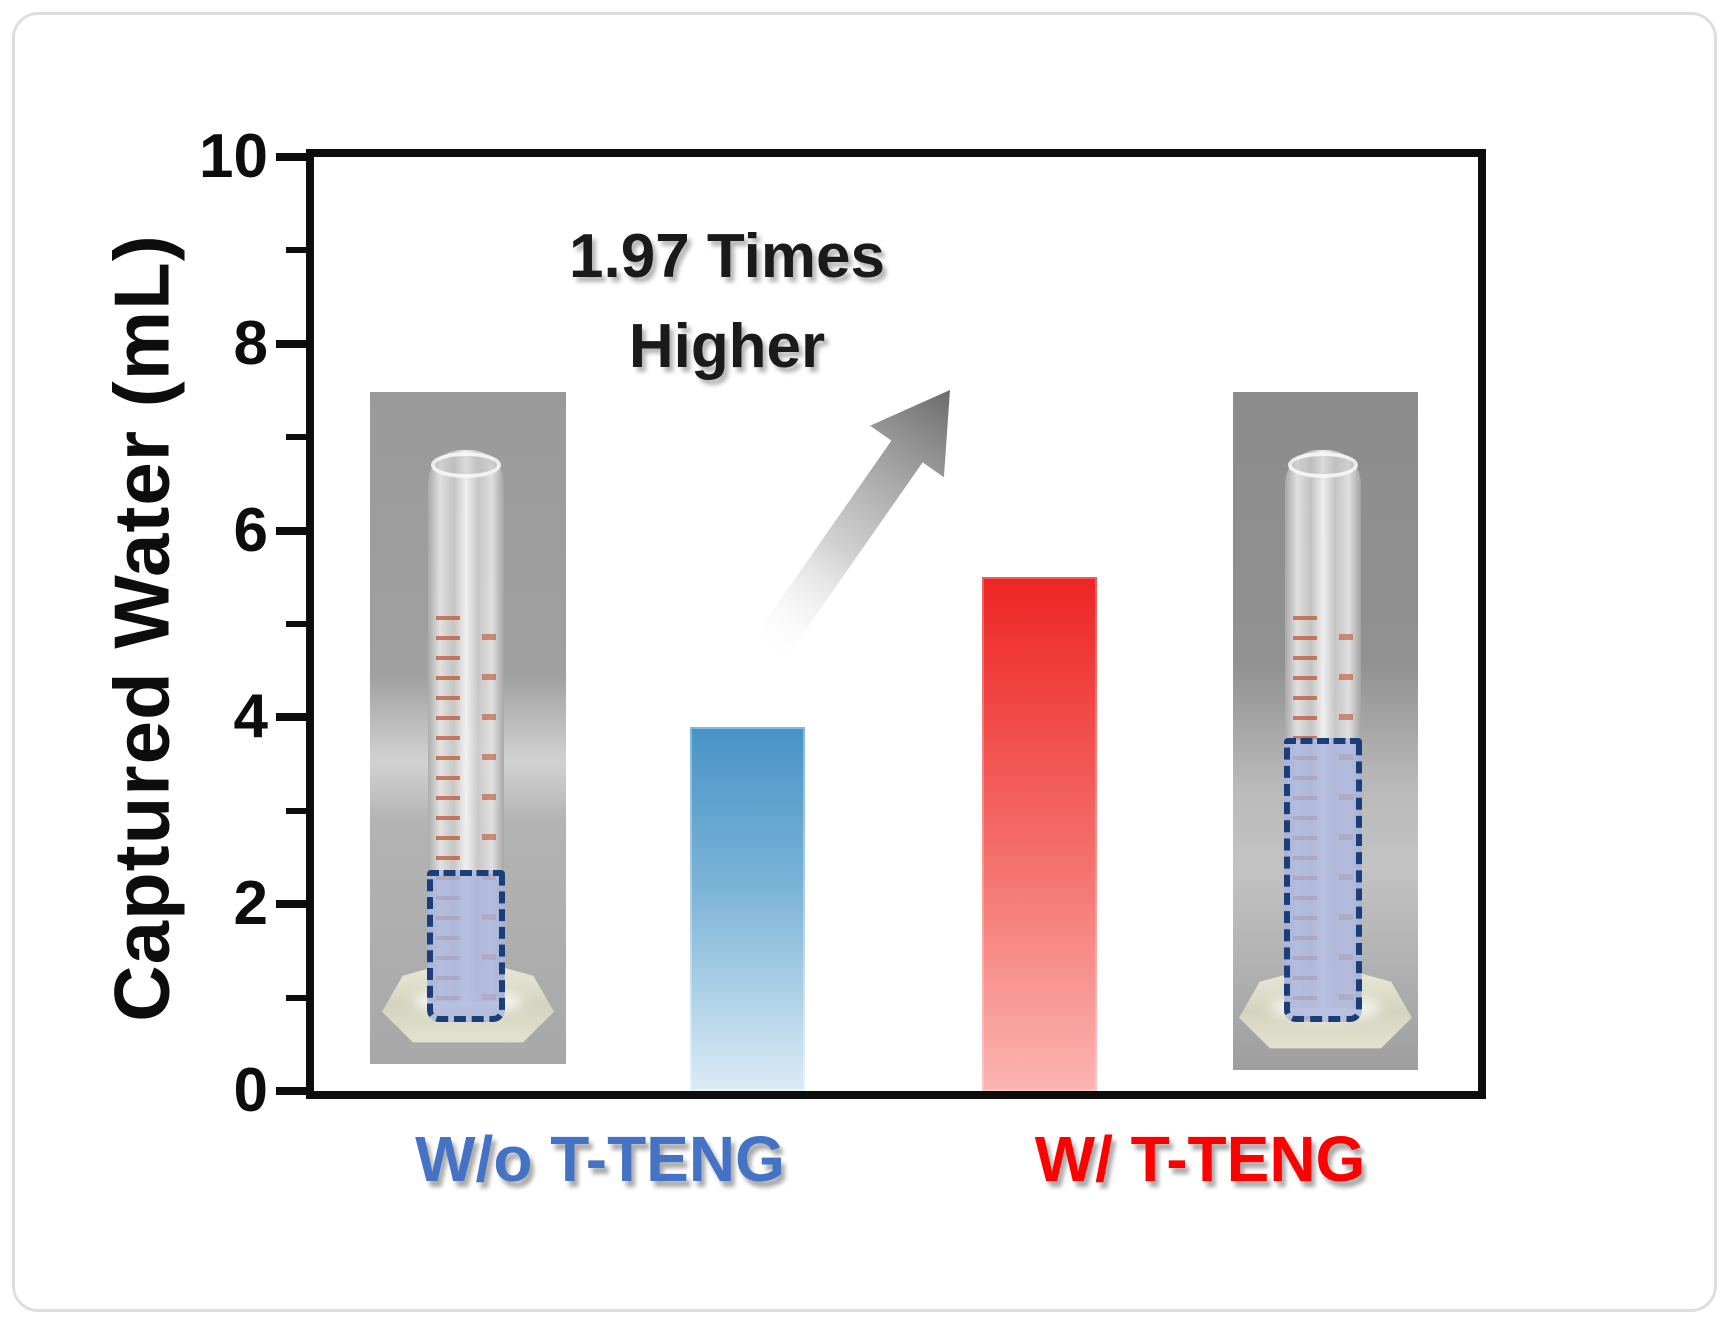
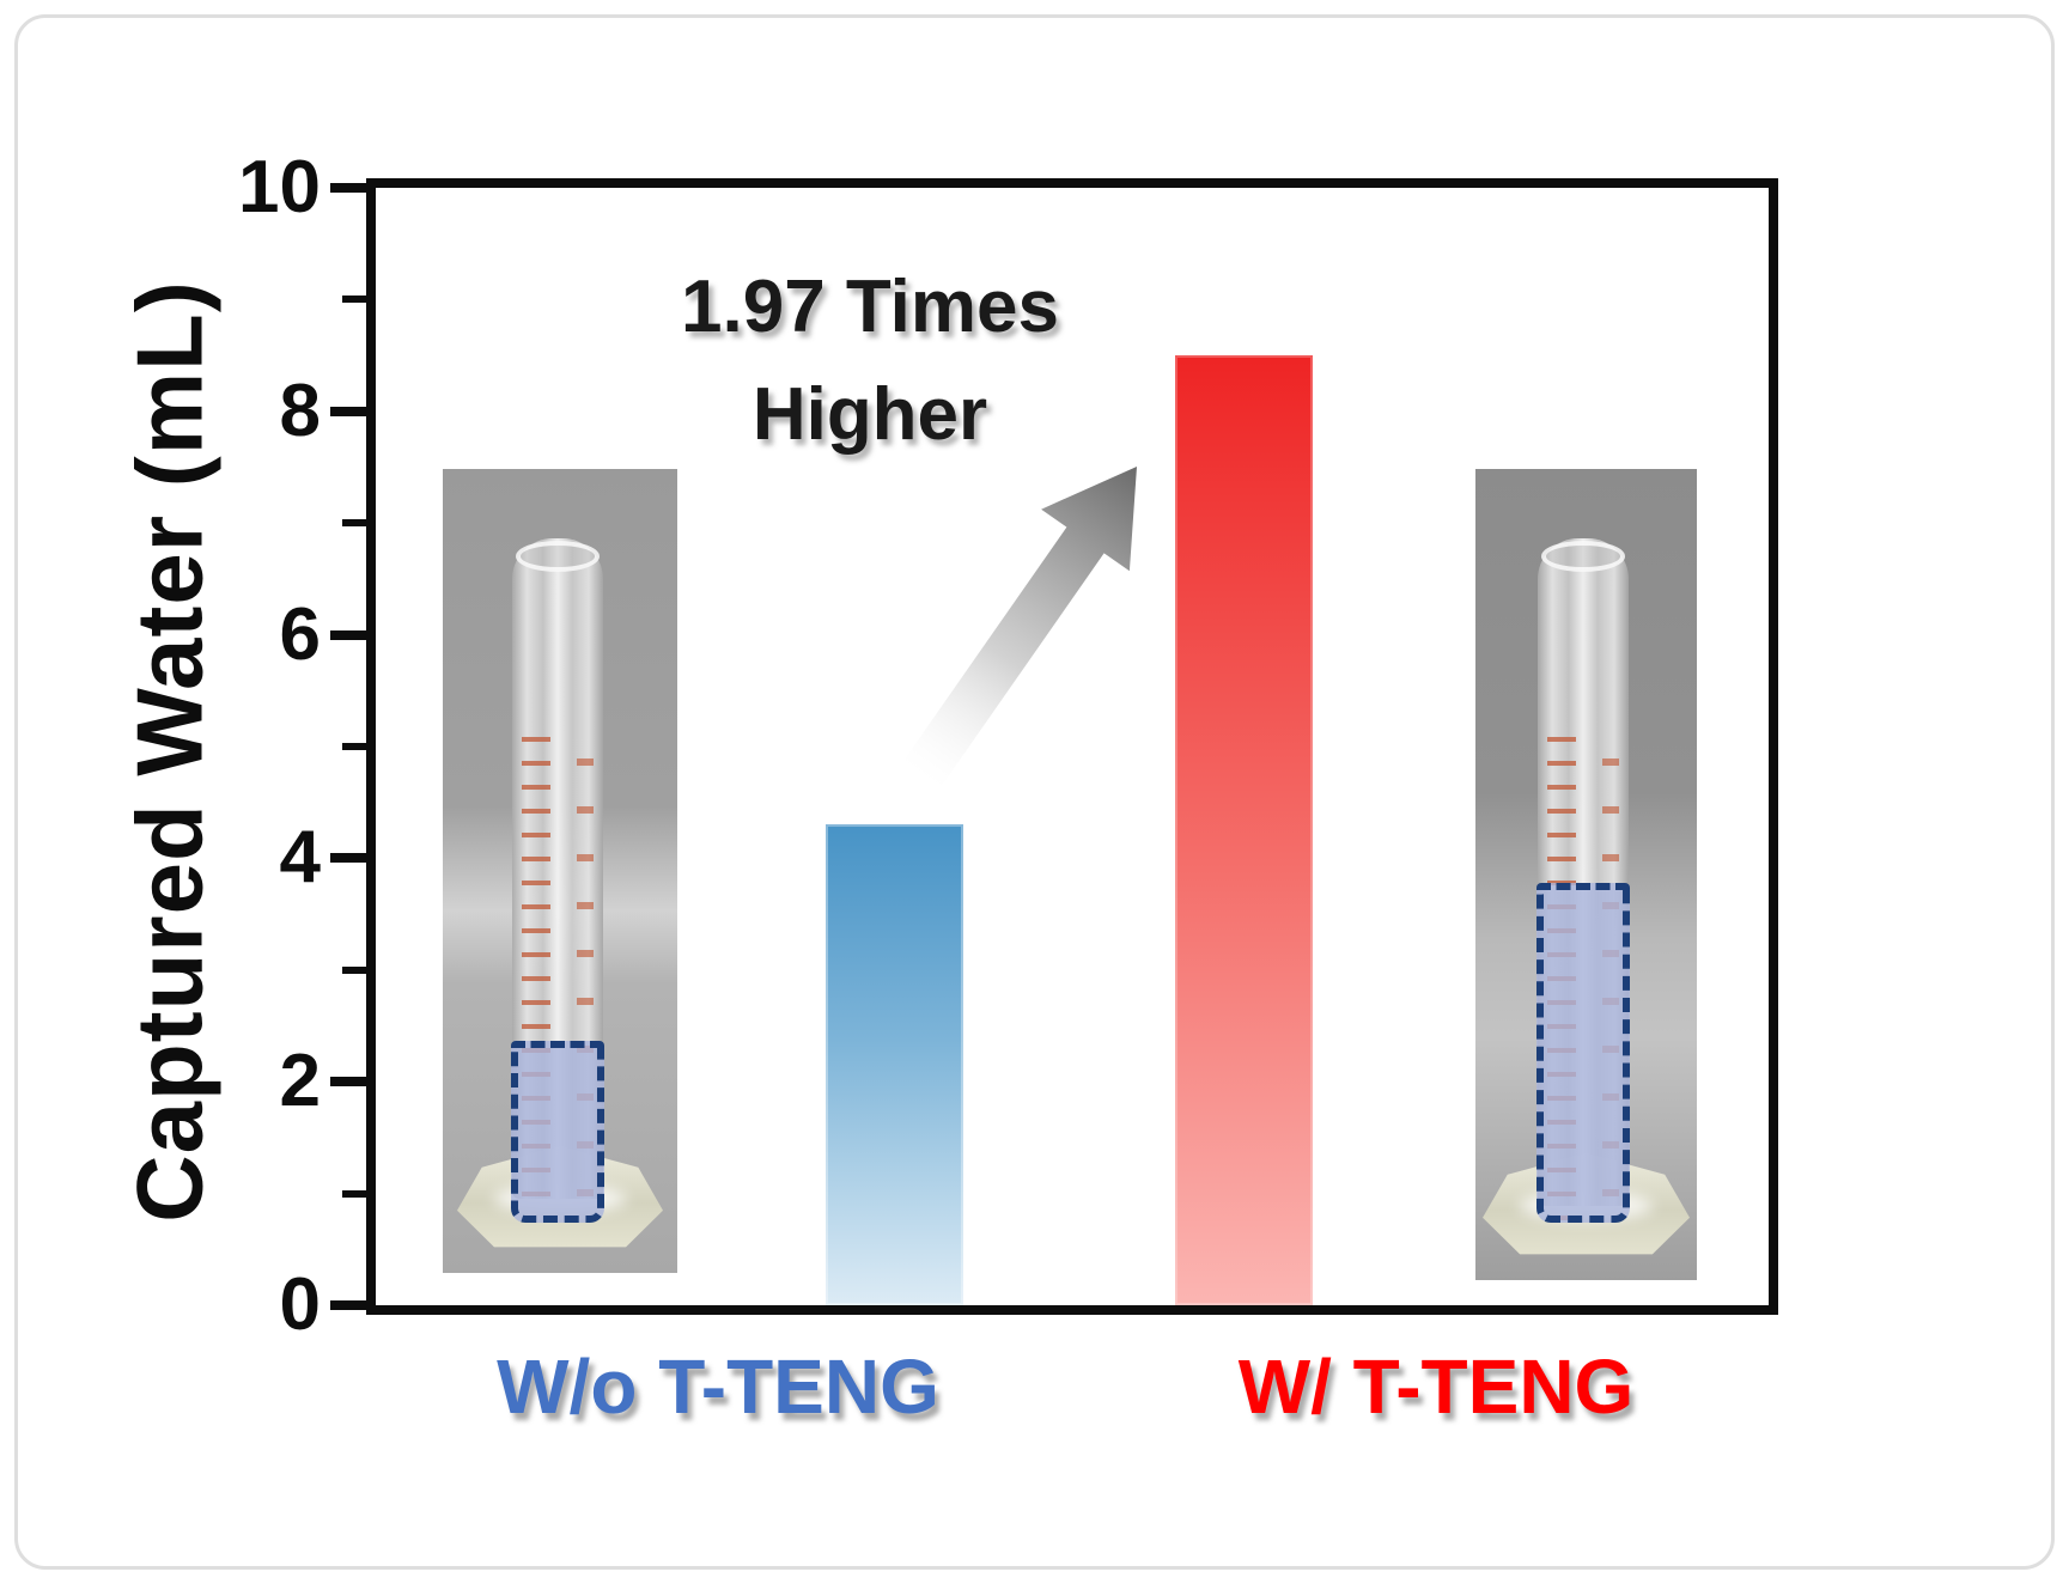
W/o T-TENG: 3.9 -> 4.3
W/ T-TENG: 5.5 -> 8.5
